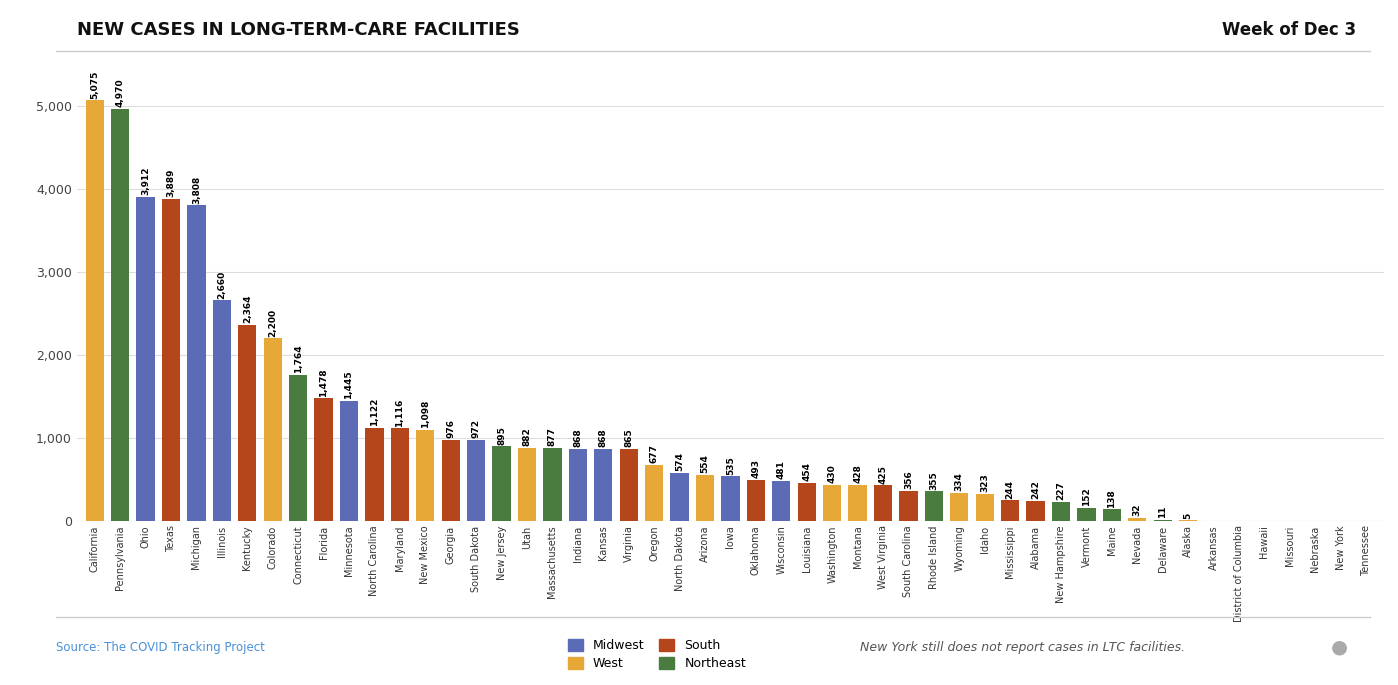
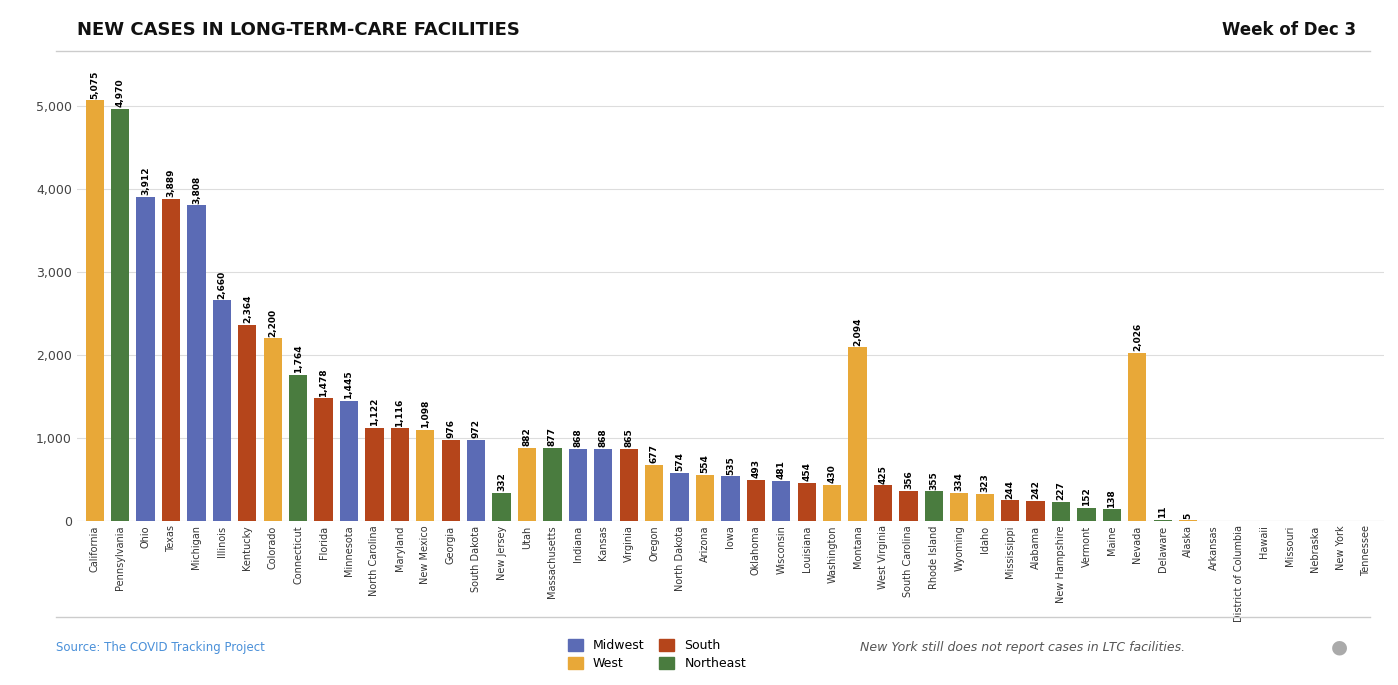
New Jersey: 895 -> 332
Montana: 428 -> 2,094
Nevada: 32 -> 2,026
